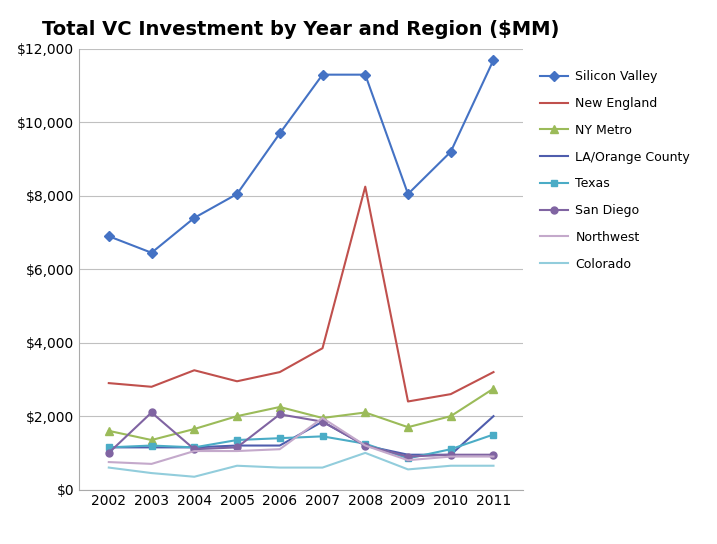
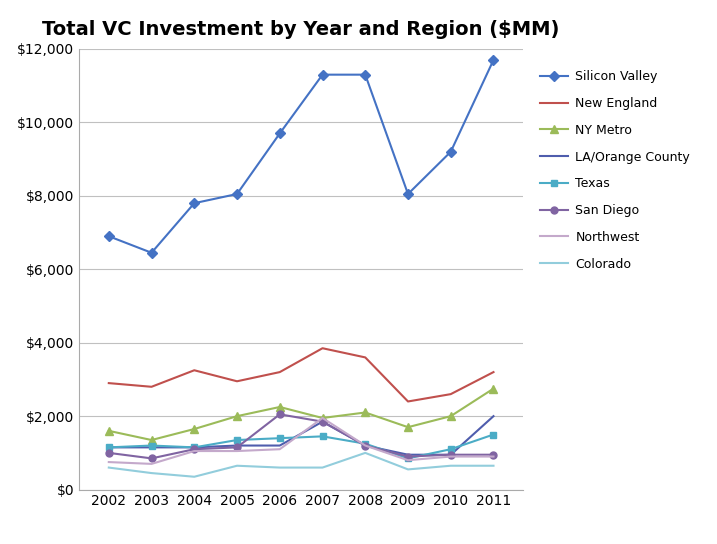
San Diego/2003: $2,100 -> $850
Silicon Valley/2004: $7,400 -> $7,800
New England/2008: $8,250 -> $3,600
